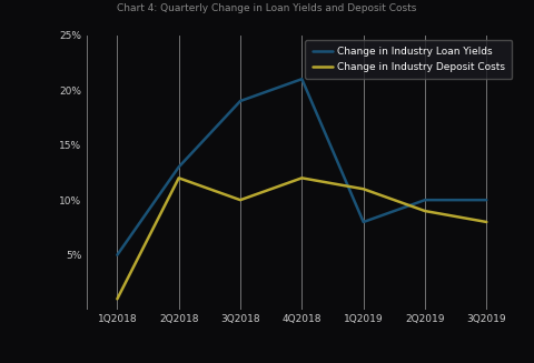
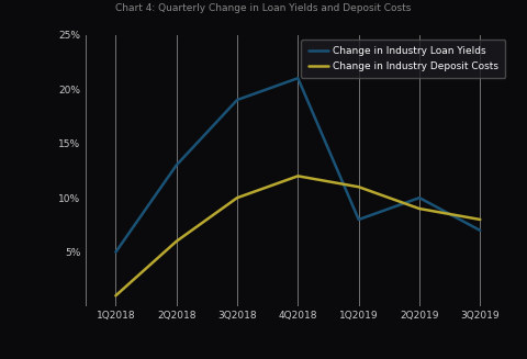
Change in Industry Deposit Costs/2Q2018: 12% -> 6%
Change in Industry Loan Yields/3Q2019: 10% -> 7%
